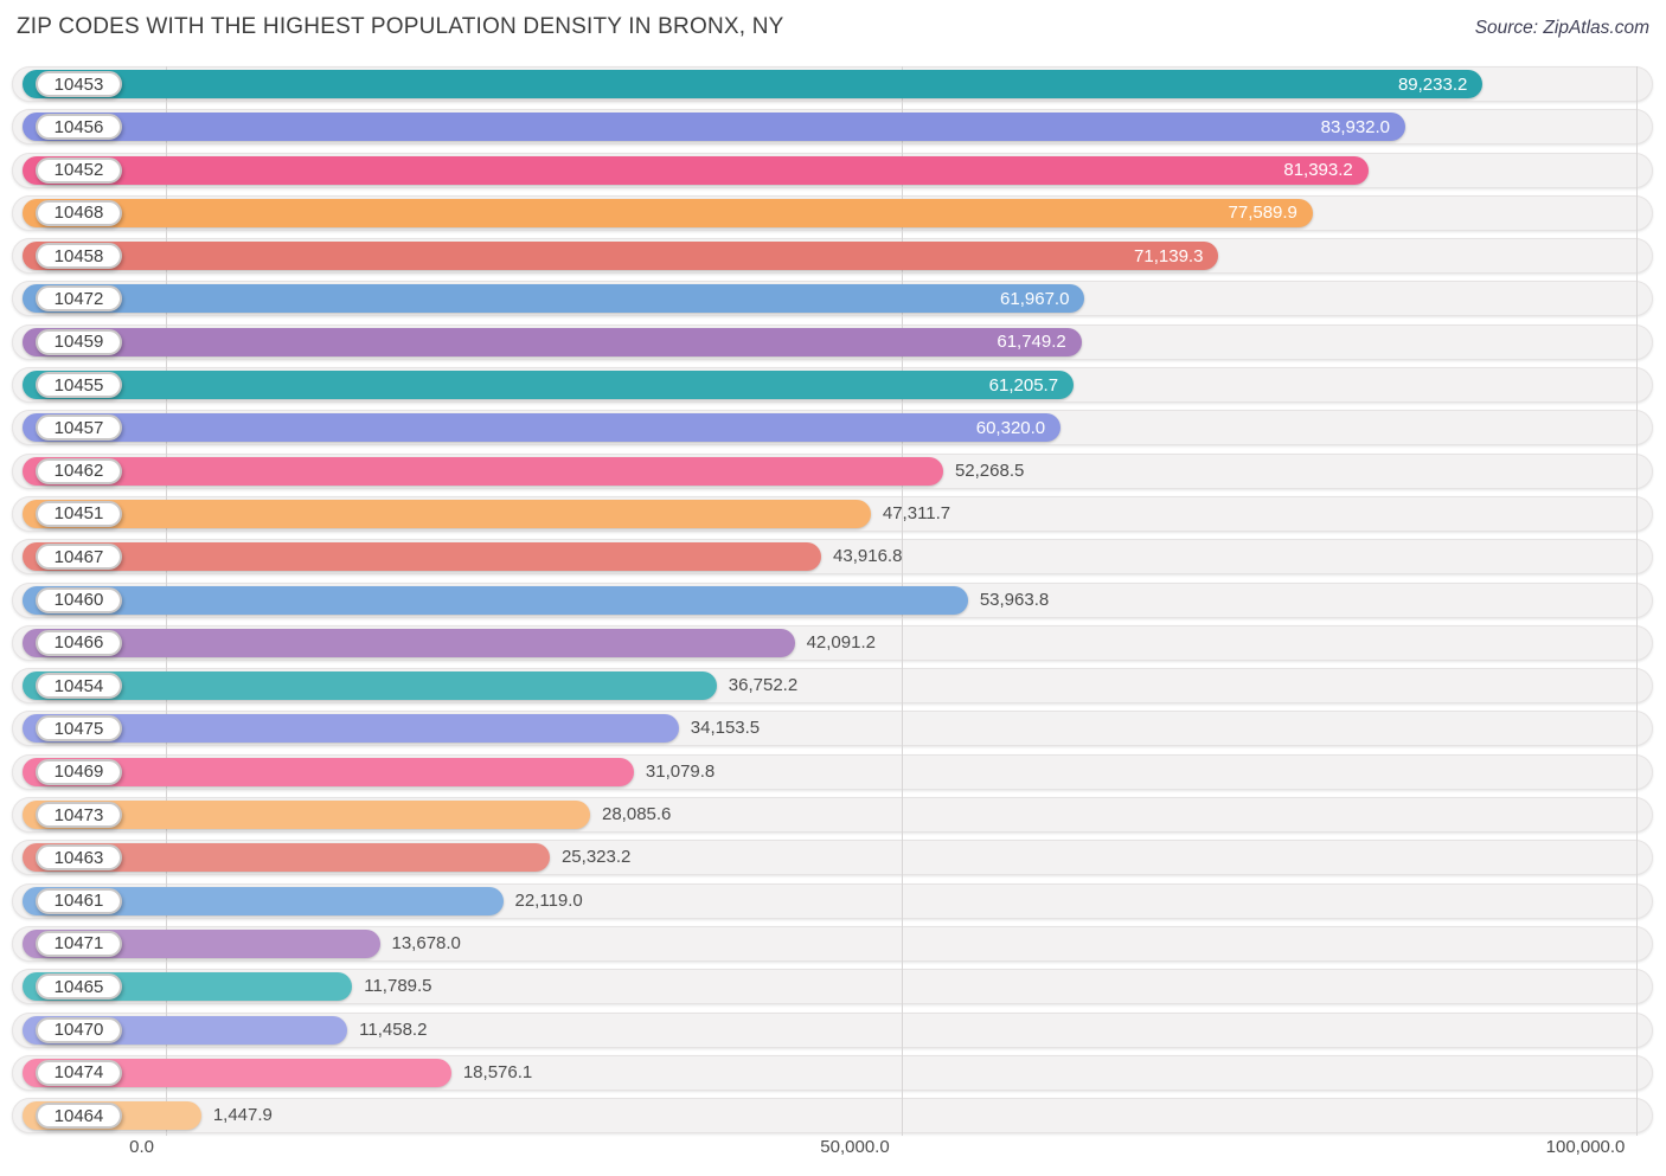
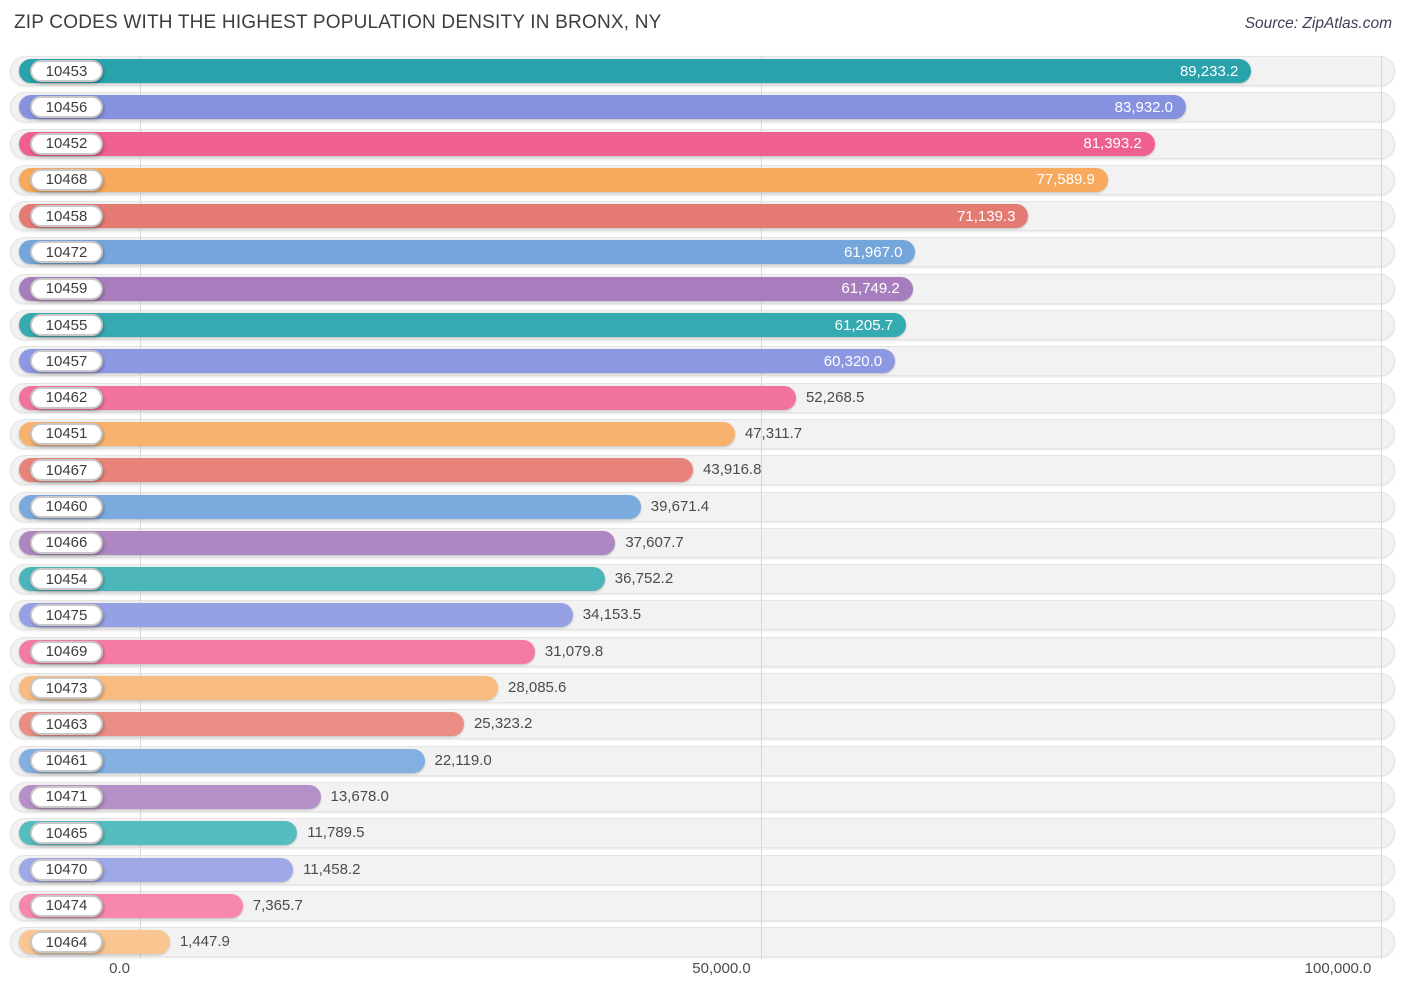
10460: 53,963.8 -> 39,671.4
10466: 42,091.2 -> 37,607.7
10474: 18,576.1 -> 7,365.7
